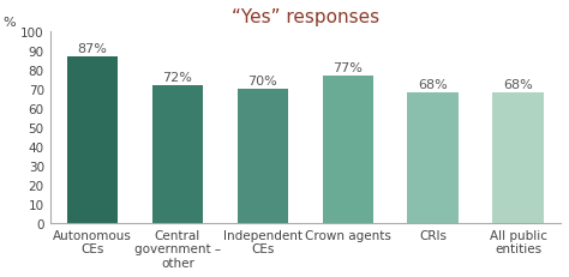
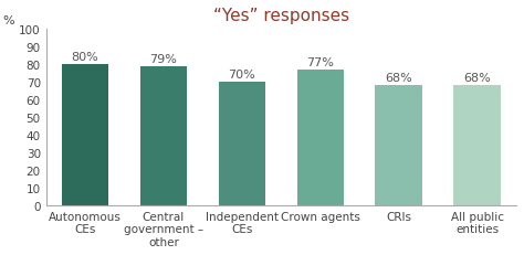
Autonomous CEs: 87% -> 80%
Central government – other: 72% -> 79%
